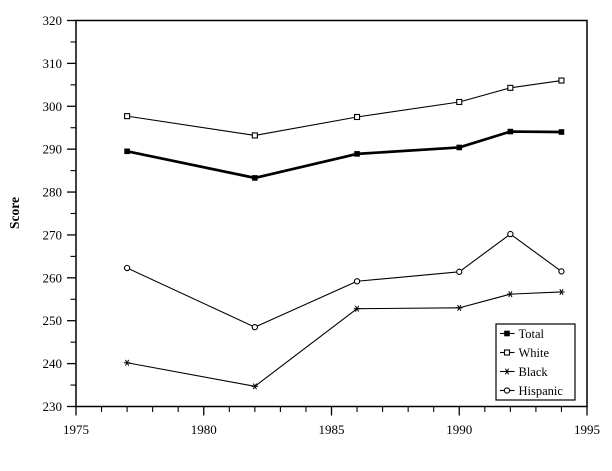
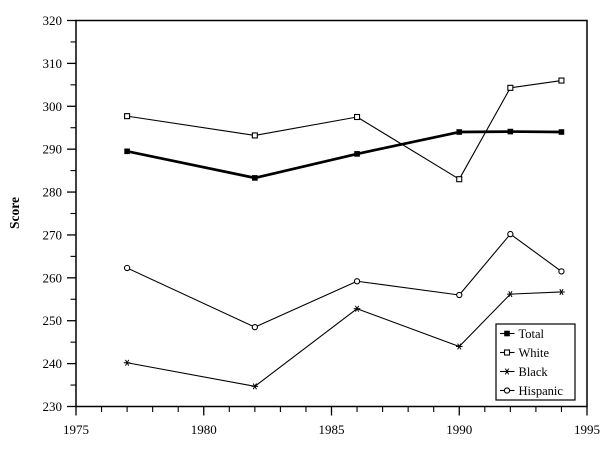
Total/1990: 290 -> 294
White/1990: 301 -> 283
Black/1990: 253 -> 244
Hispanic/1990: 261 -> 256
